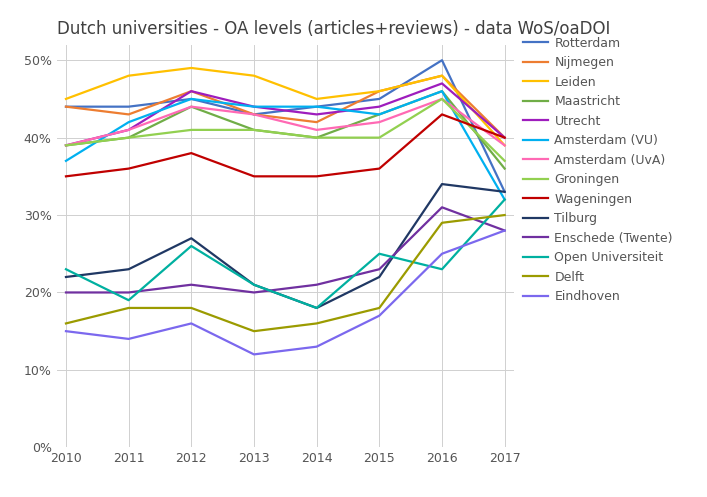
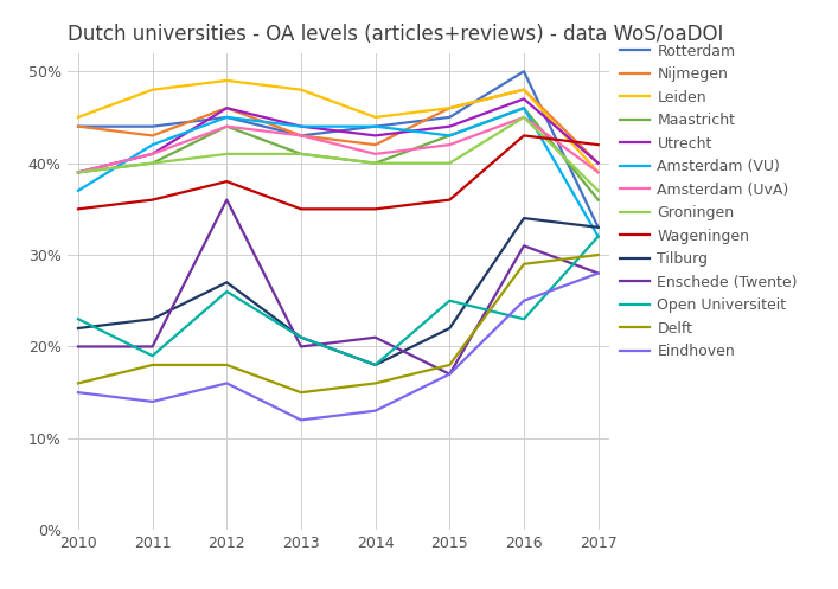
Enschede (Twente)/2012: 21% -> 36%
Enschede (Twente)/2015: 23% -> 17%
Wageningen/2017: 40% -> 42%
